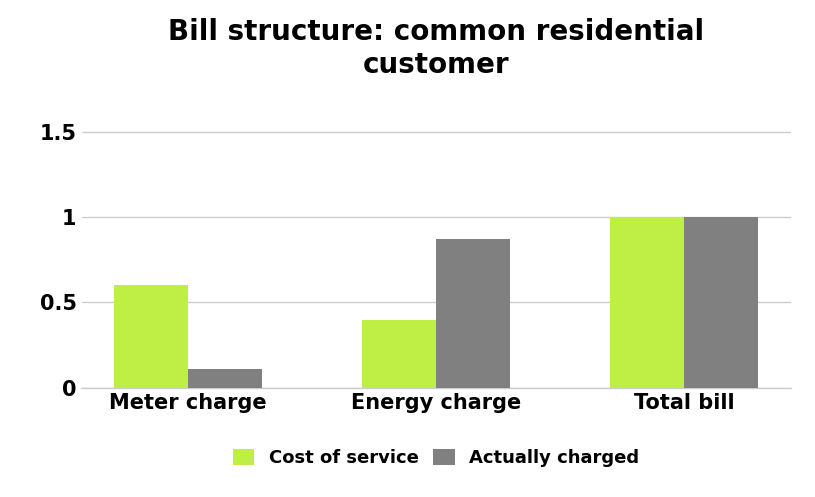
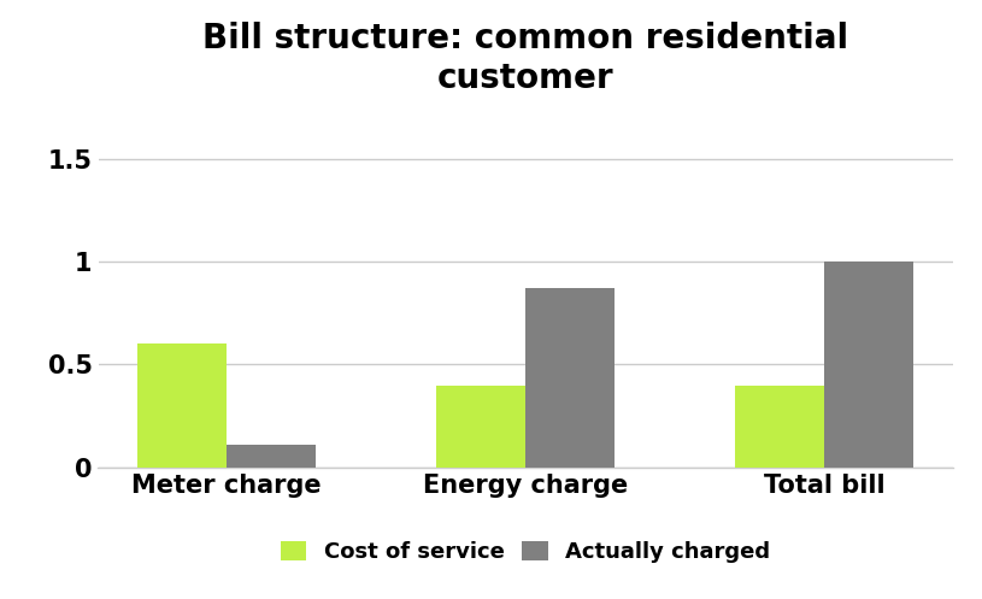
Cost of service/Total bill: 1.0 -> 0.4
